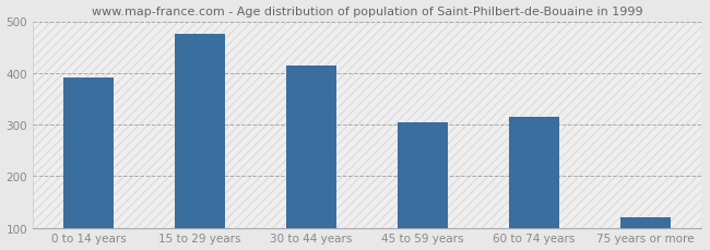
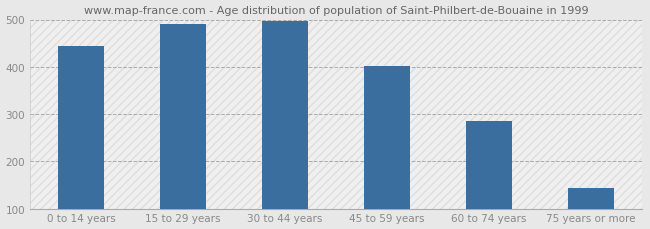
0 to 14 years: 390 -> 443
15 to 29 years: 475 -> 490
30 to 44 years: 415 -> 497
45 to 59 years: 305 -> 402
60 to 74 years: 315 -> 285
75 years or more: 120 -> 143
